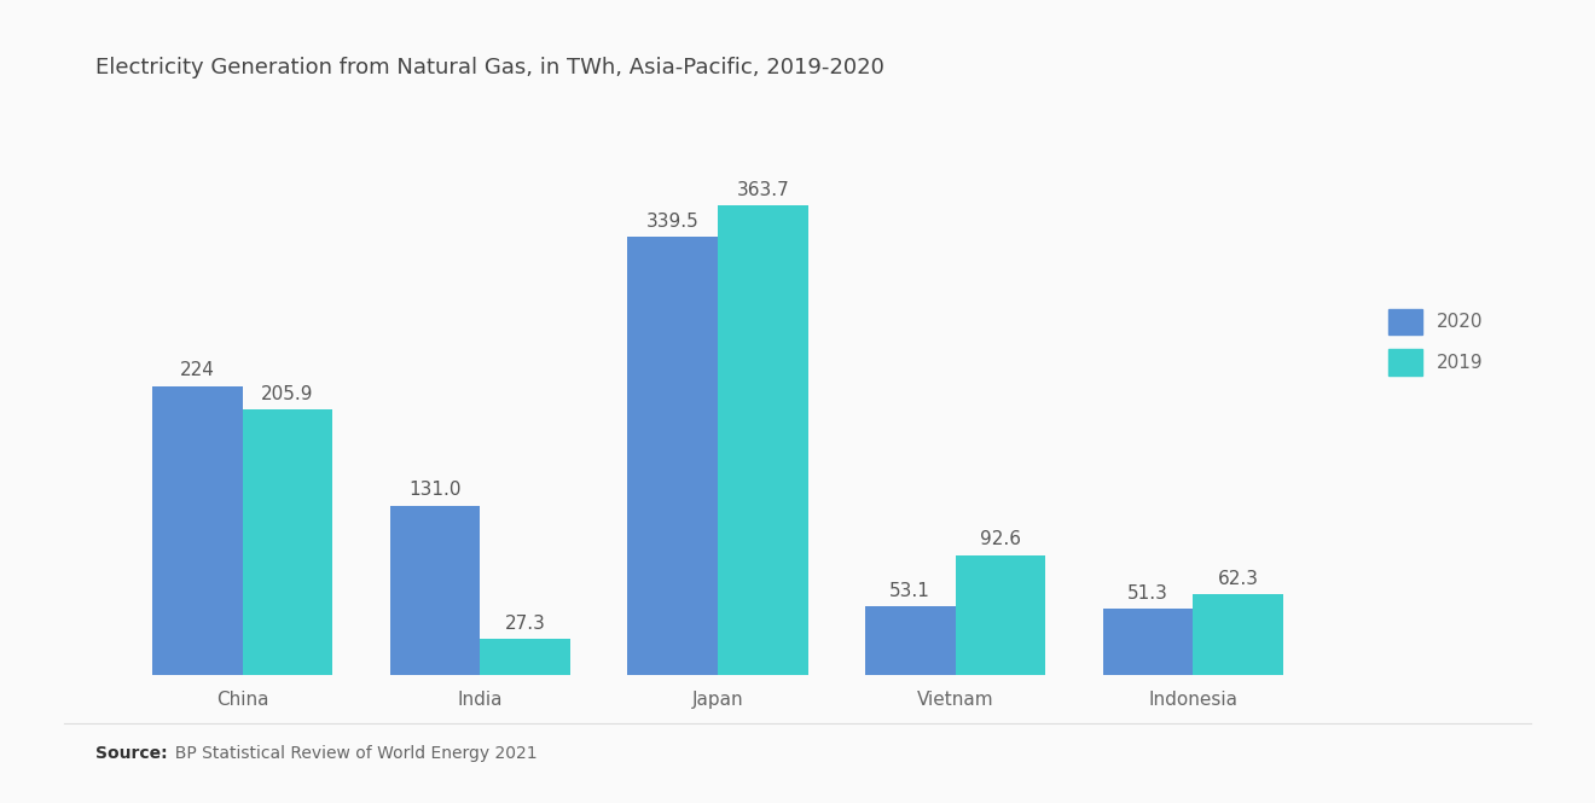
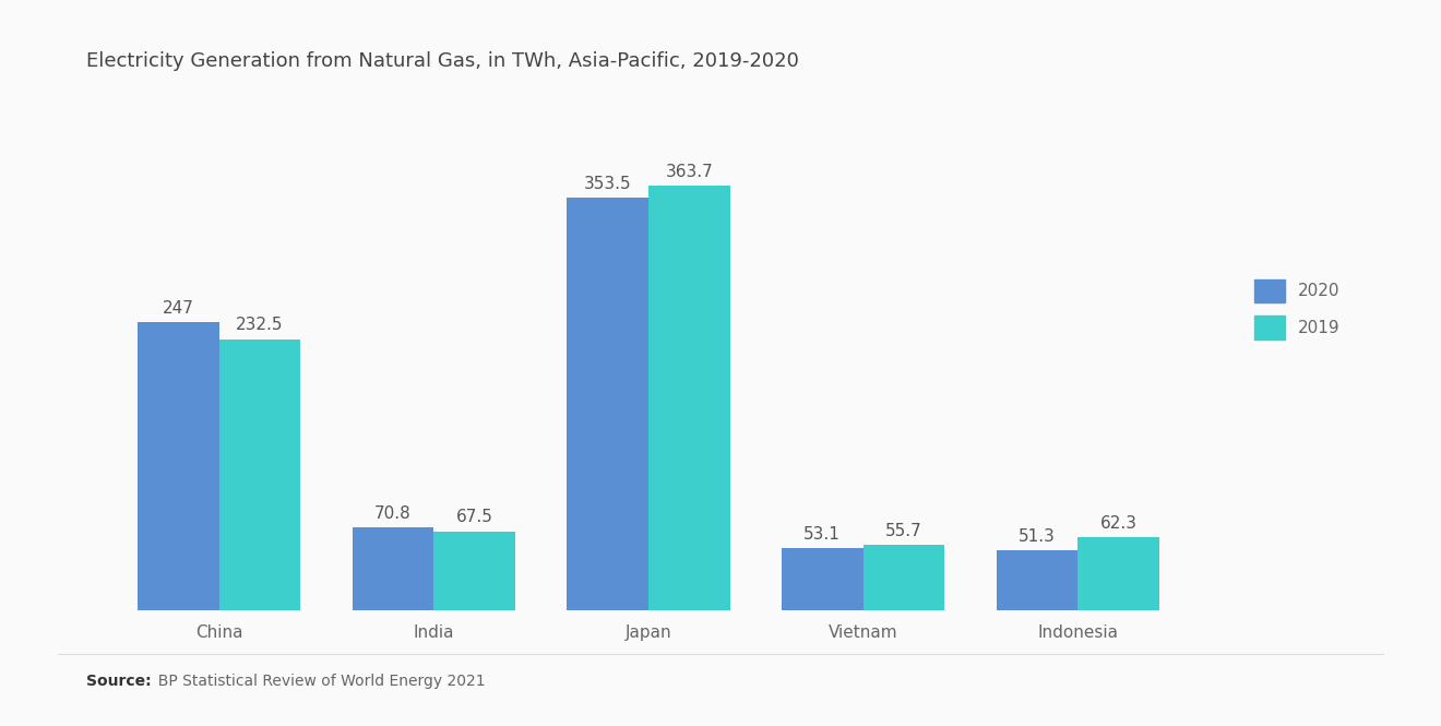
2020/China: 224 -> 247
2019/China: 205.9 -> 232.5
2020/India: 131.0 -> 70.8
2019/India: 27.3 -> 67.5
2020/Japan: 339.5 -> 353.5
2019/Vietnam: 92.6 -> 55.7
